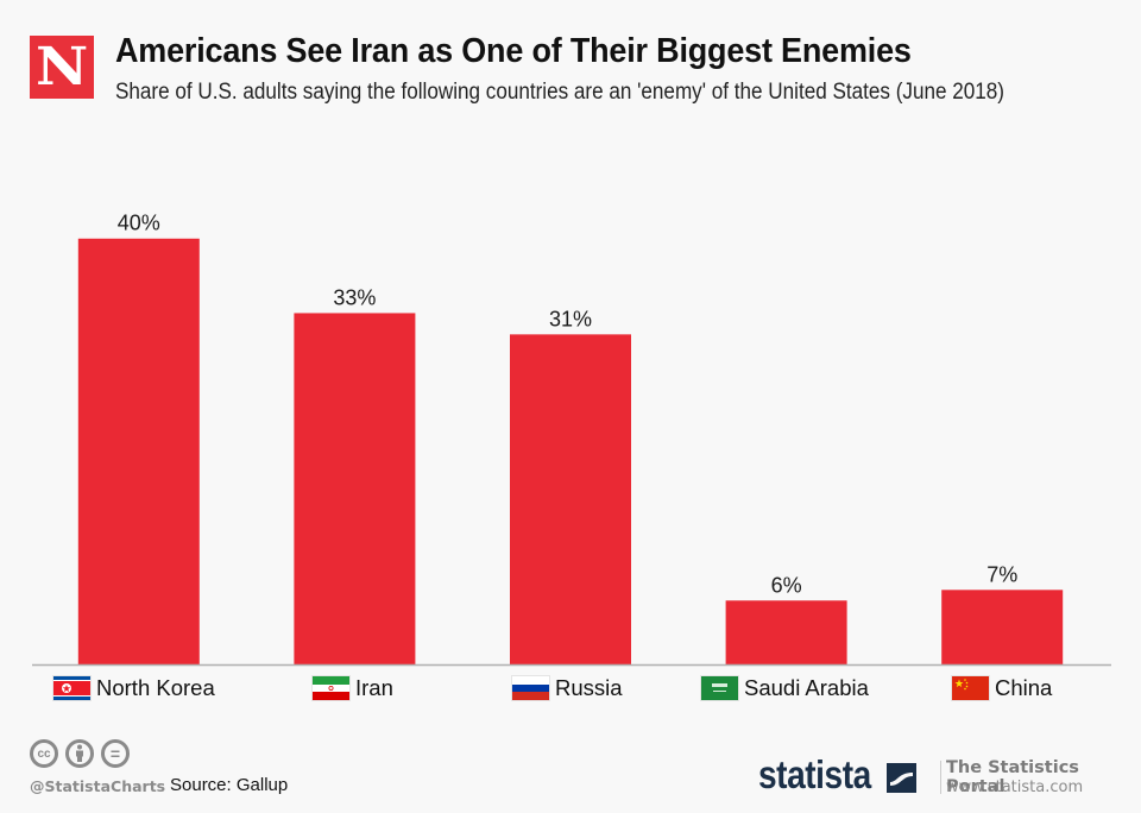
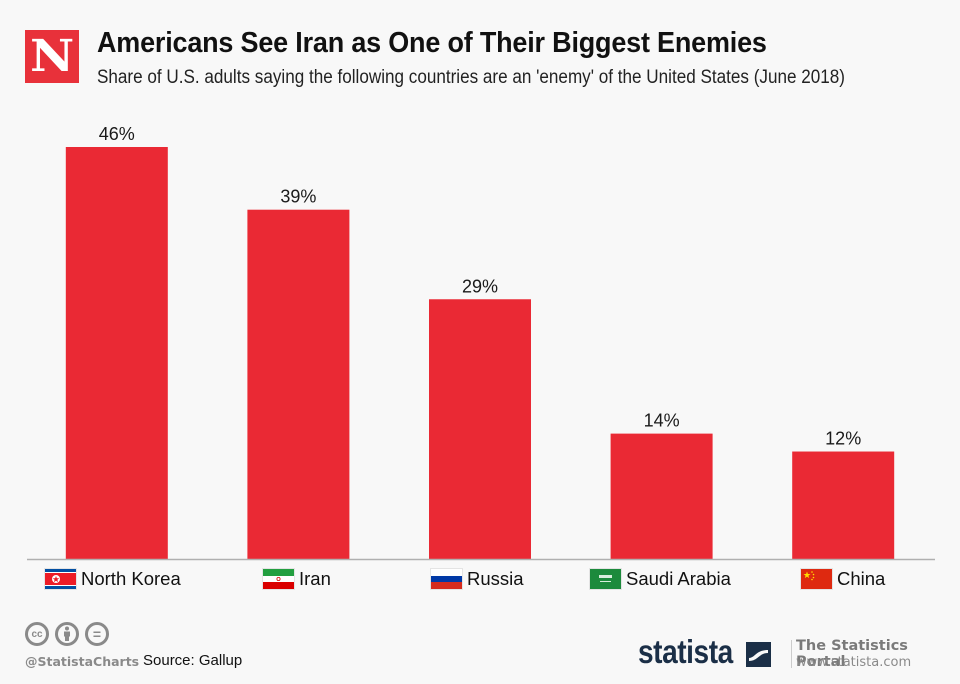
North Korea: 40% -> 46%
Iran: 33% -> 39%
Russia: 31% -> 29%
Saudi Arabia: 6% -> 14%
China: 7% -> 12%
